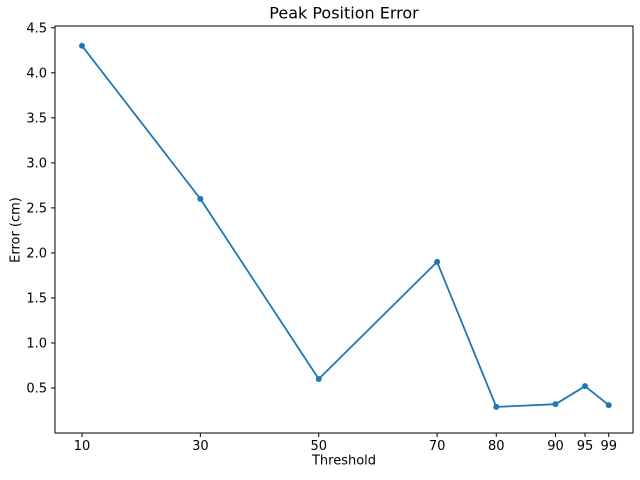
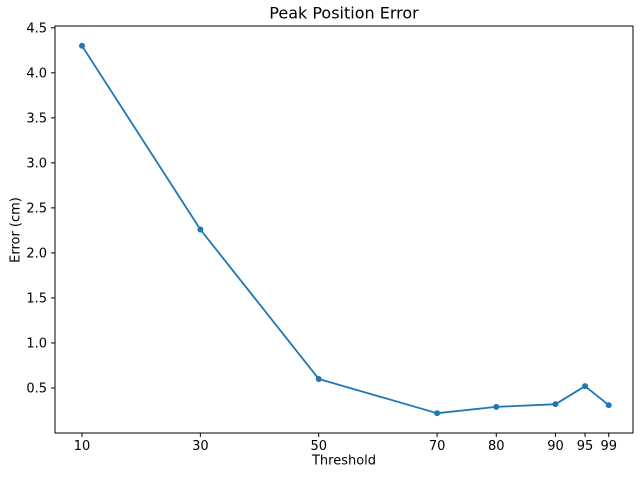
30: 2.6 -> 2.3
70: 1.9 -> 0.2
